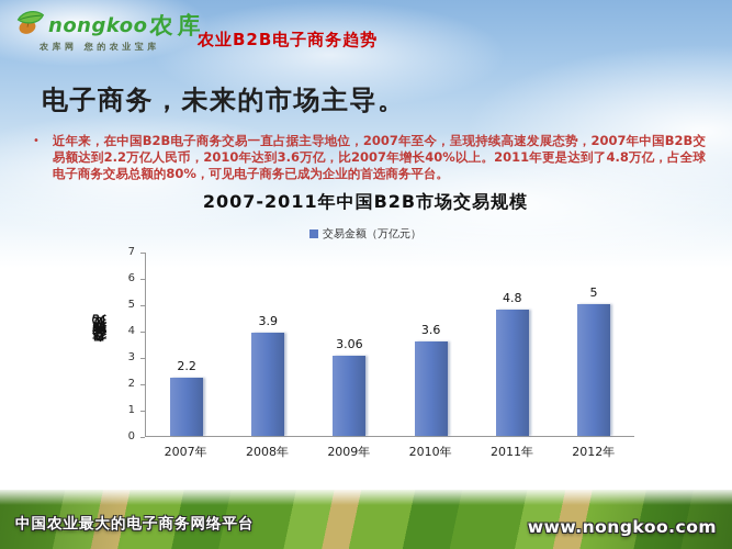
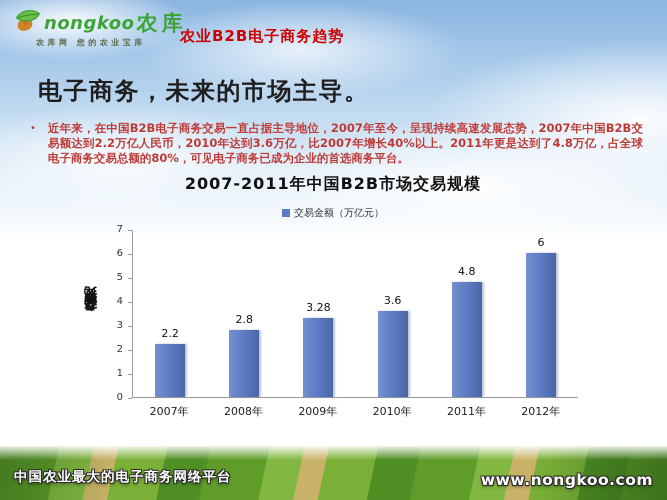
2008年: 3.9 -> 2.8
2009年: 3.06 -> 3.28
2012年: 5 -> 6
